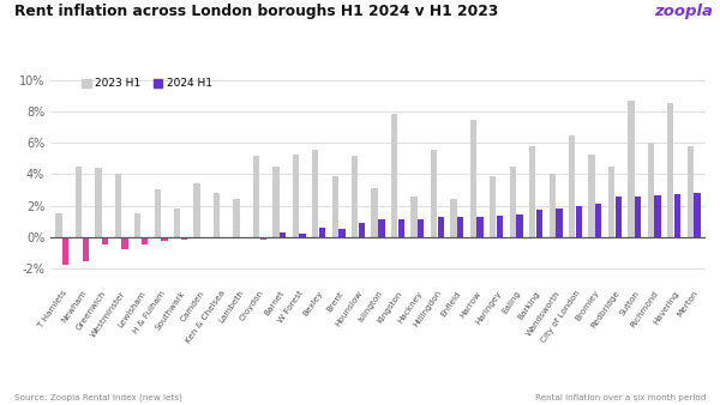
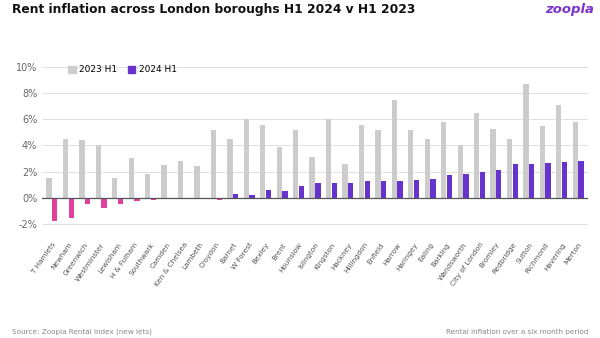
2023 H1/Camden: 3.4% -> 2.5%
2023 H1/W Forest: 5.3% -> 6.0%
2023 H1/Kingston: 7.9% -> 6.0%
2023 H1/Enfield: 2.4% -> 5.2%
2023 H1/Haringey: 3.9% -> 5.2%
2023 H1/Richmond: 6.0% -> 5.5%
2023 H1/Havering: 8.6% -> 7.1%
